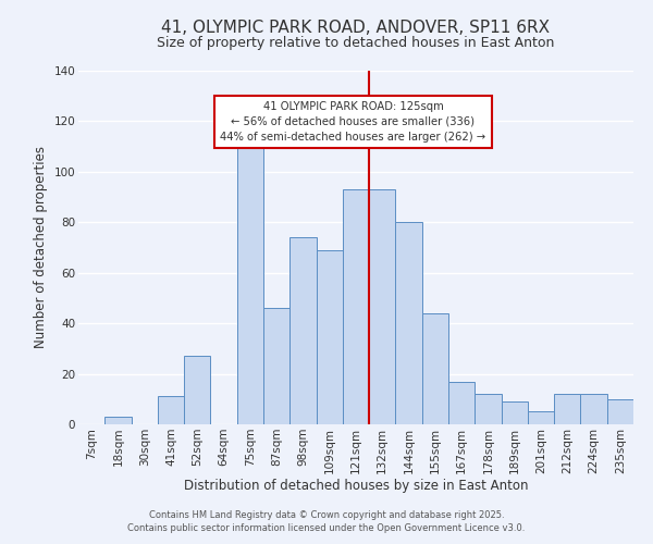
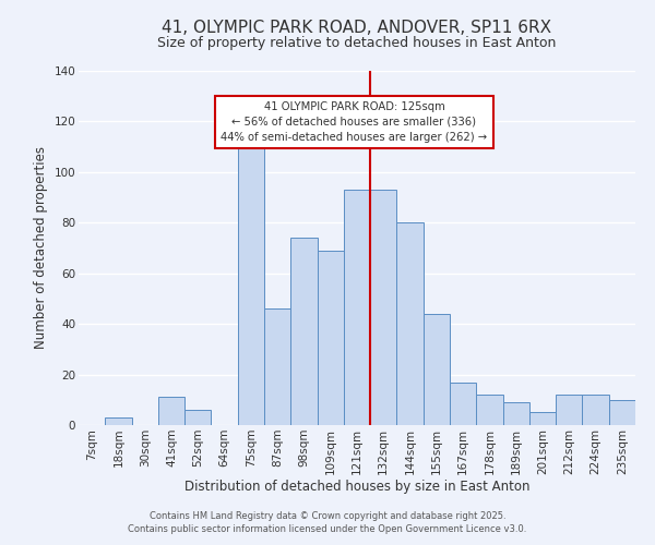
52sqm: 27 -> 6
